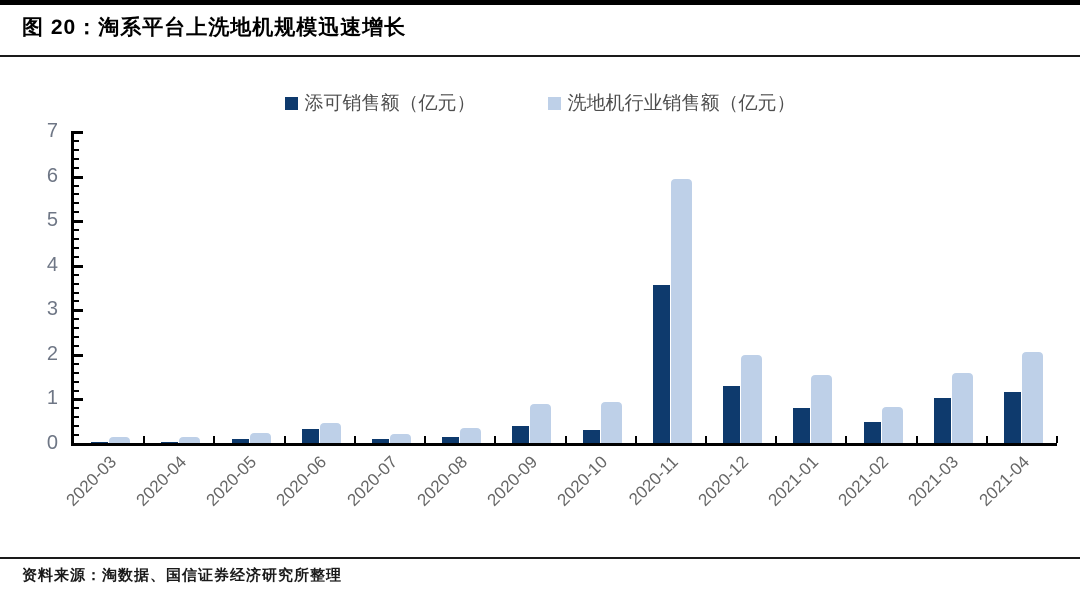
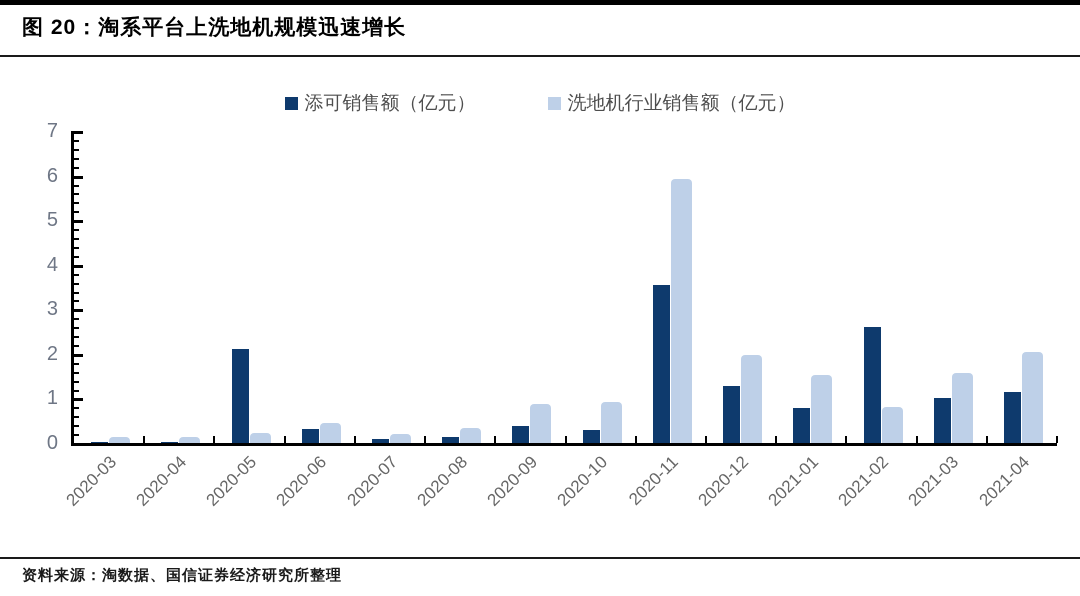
添可销售额（亿元）/2020-05: 0.1 -> 2.1
添可销售额（亿元）/2021-02: 0.5 -> 2.6
